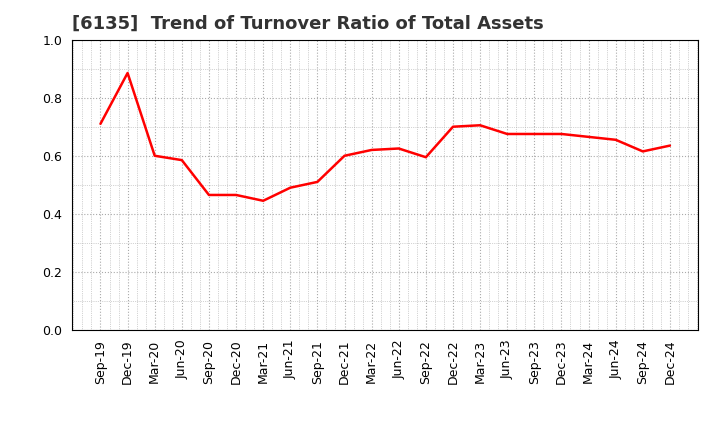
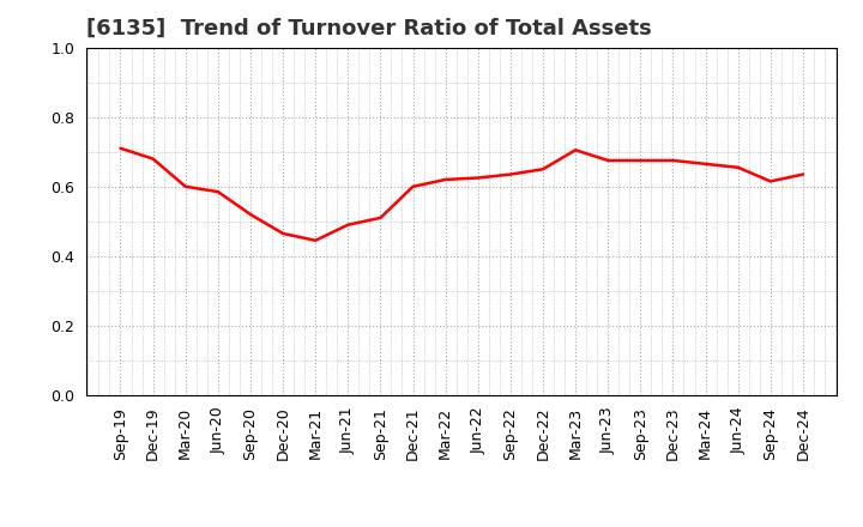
Dec-19: 0.885 -> 0.680
Sep-20: 0.465 -> 0.520
Sep-22: 0.595 -> 0.635
Dec-22: 0.700 -> 0.650
